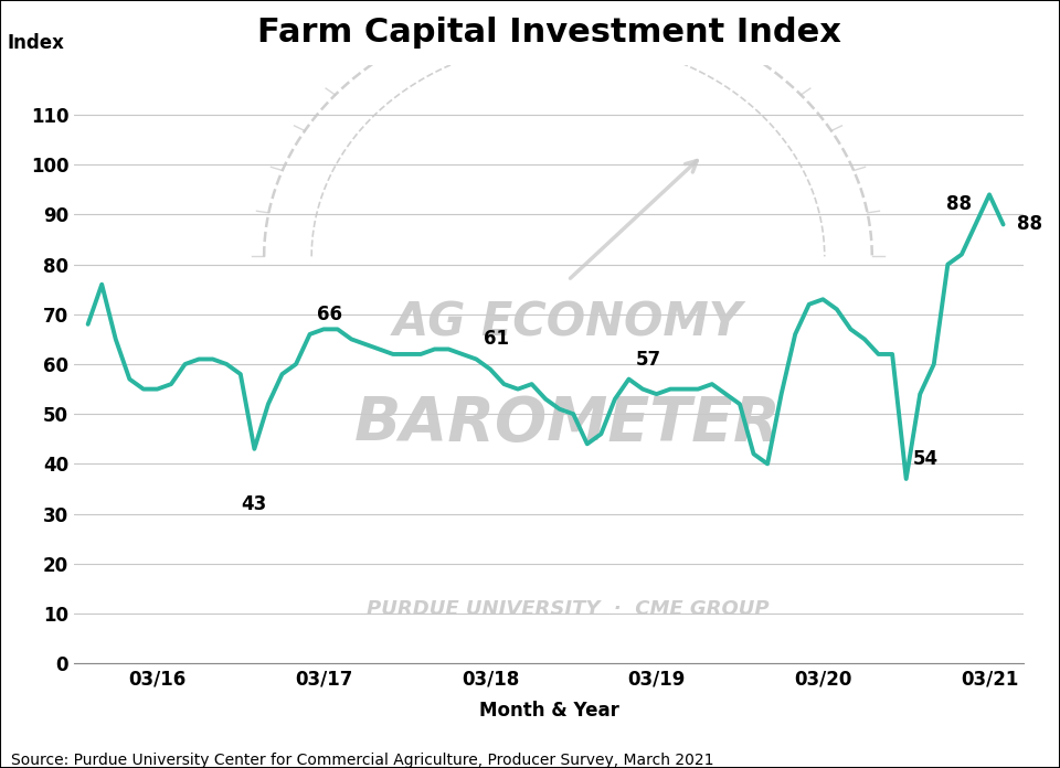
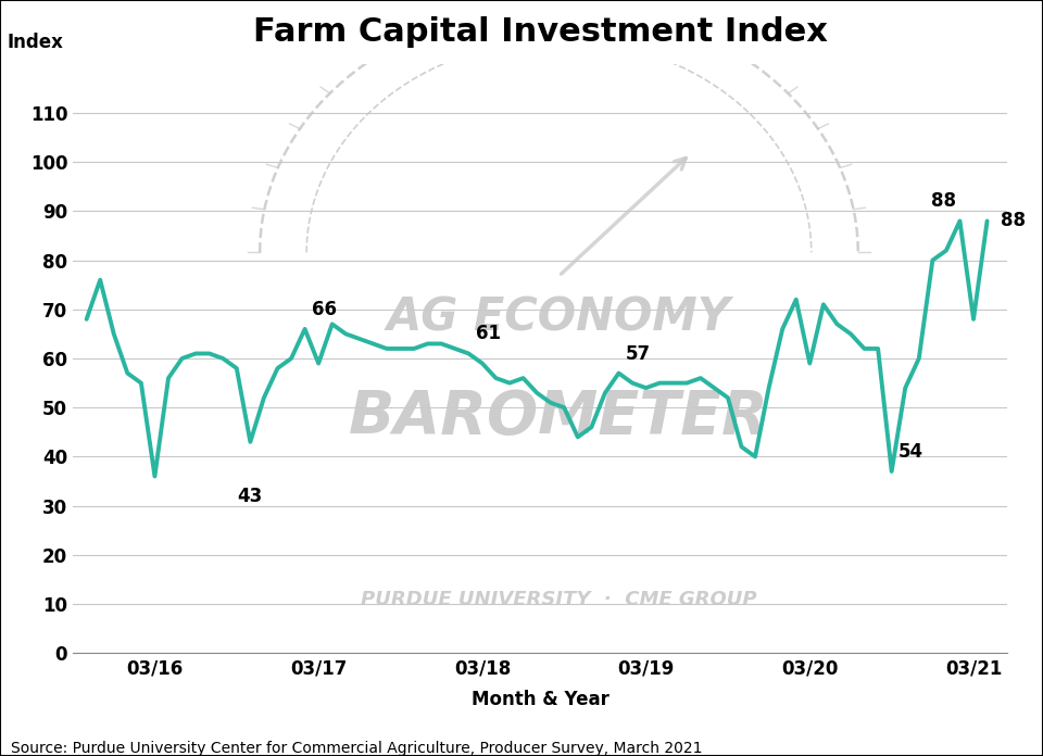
03/16: 55 -> 36
03/17: 67 -> 59
03/20: 73 -> 59
03/21: 94 -> 68
